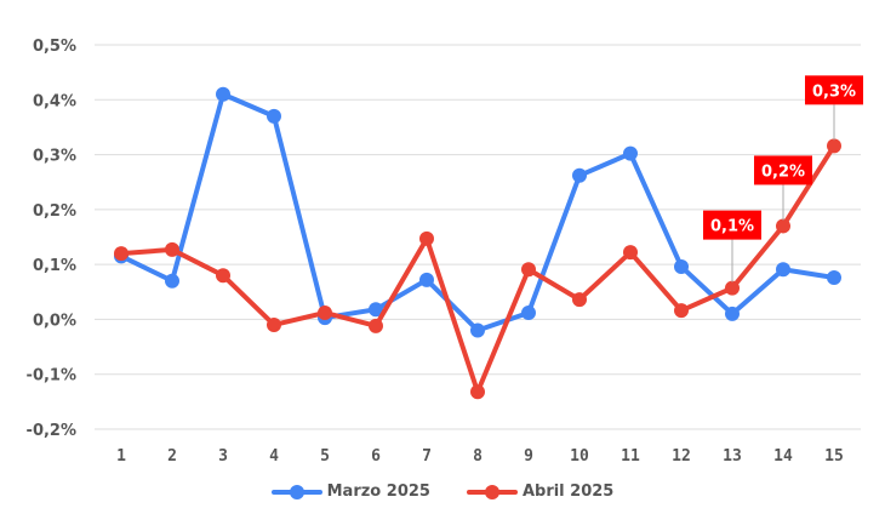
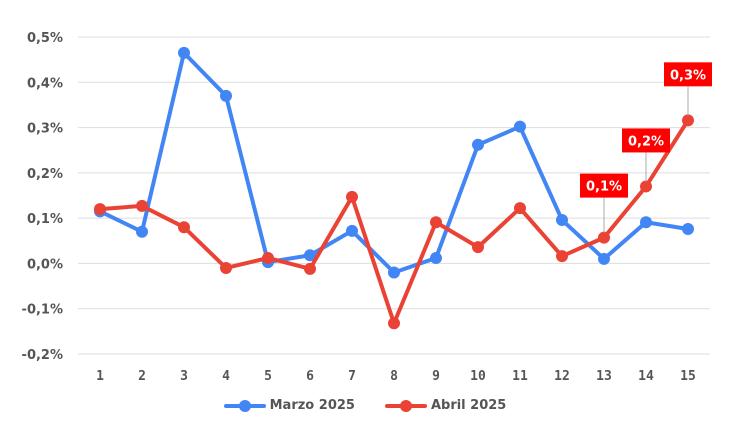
Marzo 2025/3: 0,41% -> 0,47%
